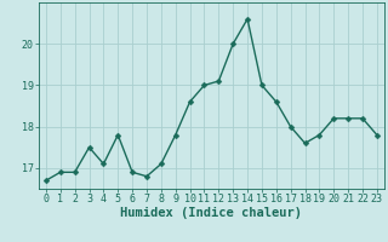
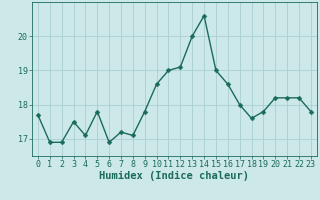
0: 16.7 -> 17.7
7: 16.8 -> 17.2
